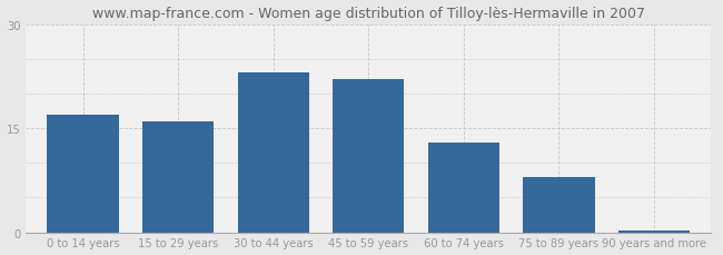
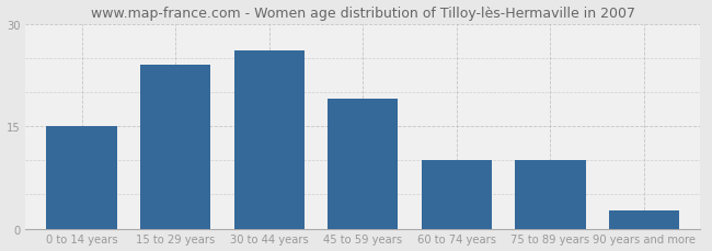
0 to 14 years: 17.0 -> 15.0
15 to 29 years: 16.0 -> 24.0
30 to 44 years: 23.0 -> 26.0
45 to 59 years: 22.0 -> 19.0
60 to 74 years: 13.0 -> 10.0
75 to 89 years: 8.0 -> 10.0
90 years and more: 0.3 -> 2.6
